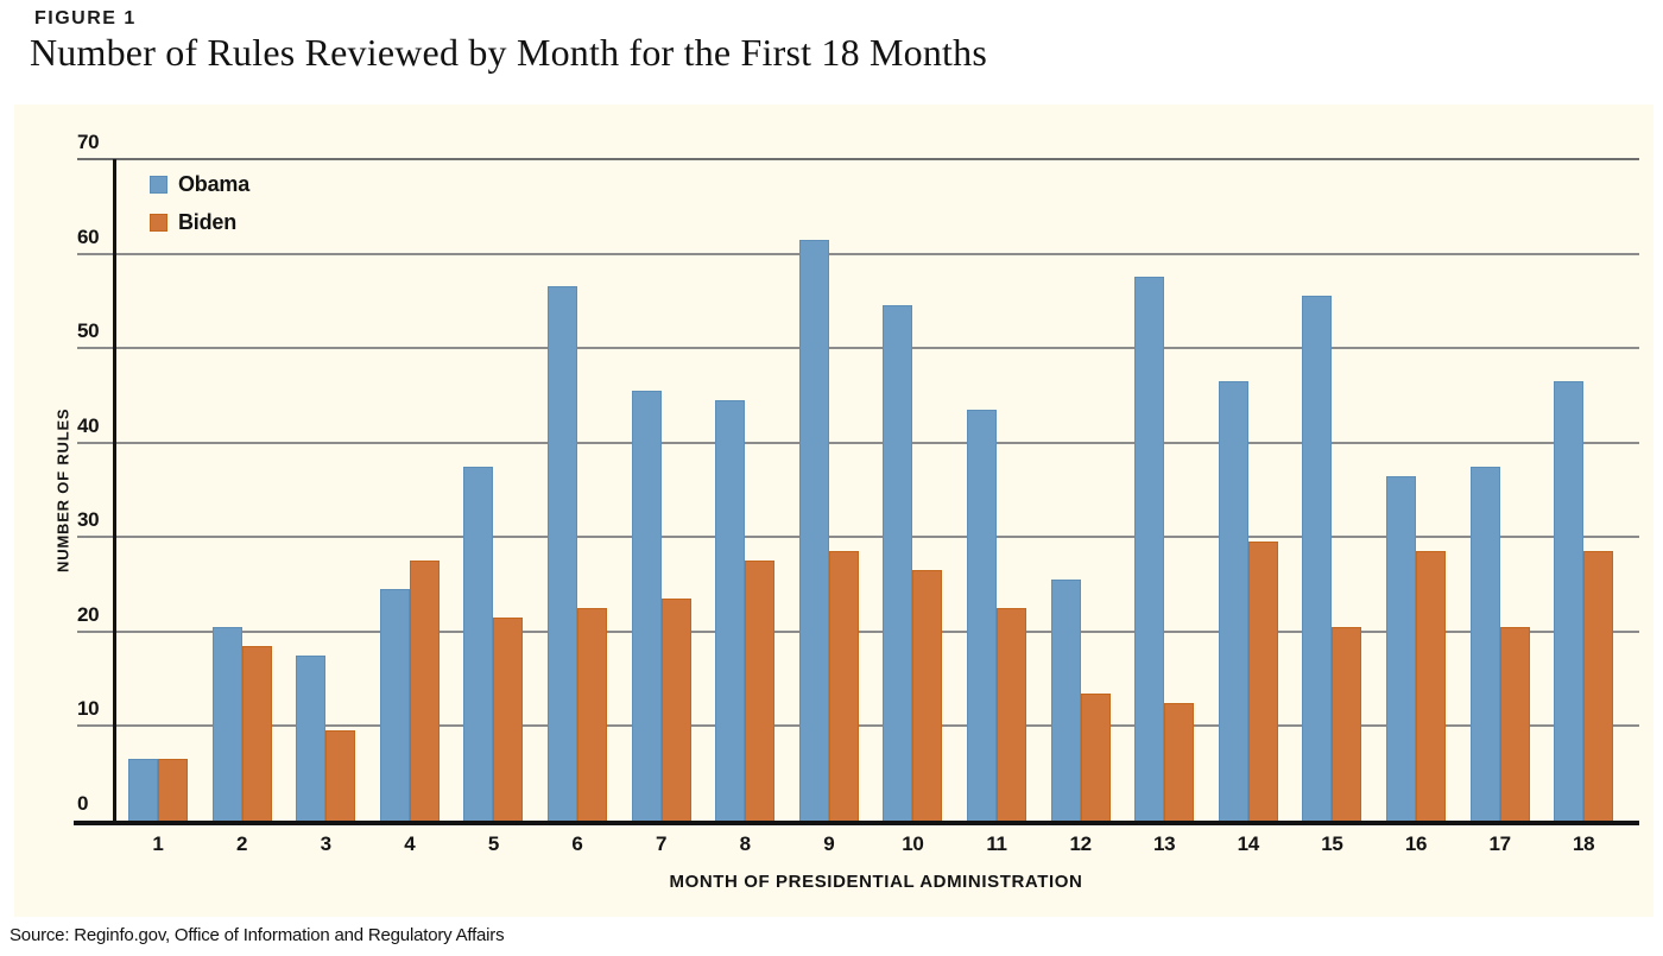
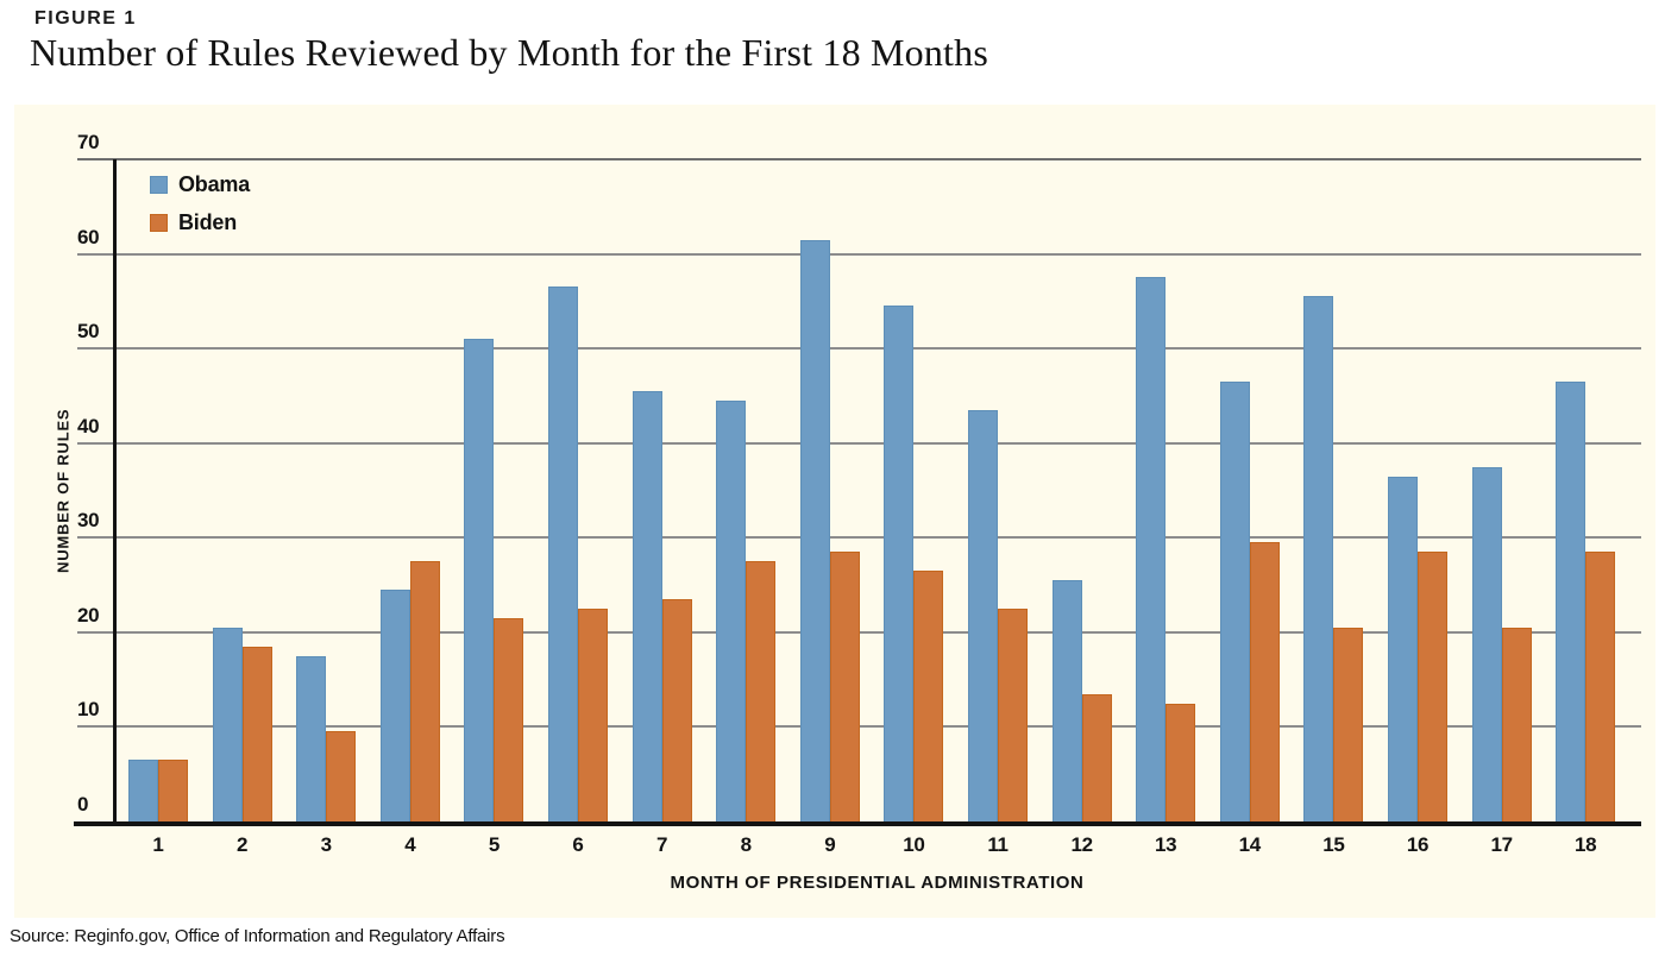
Obama/5: 38 -> 51
